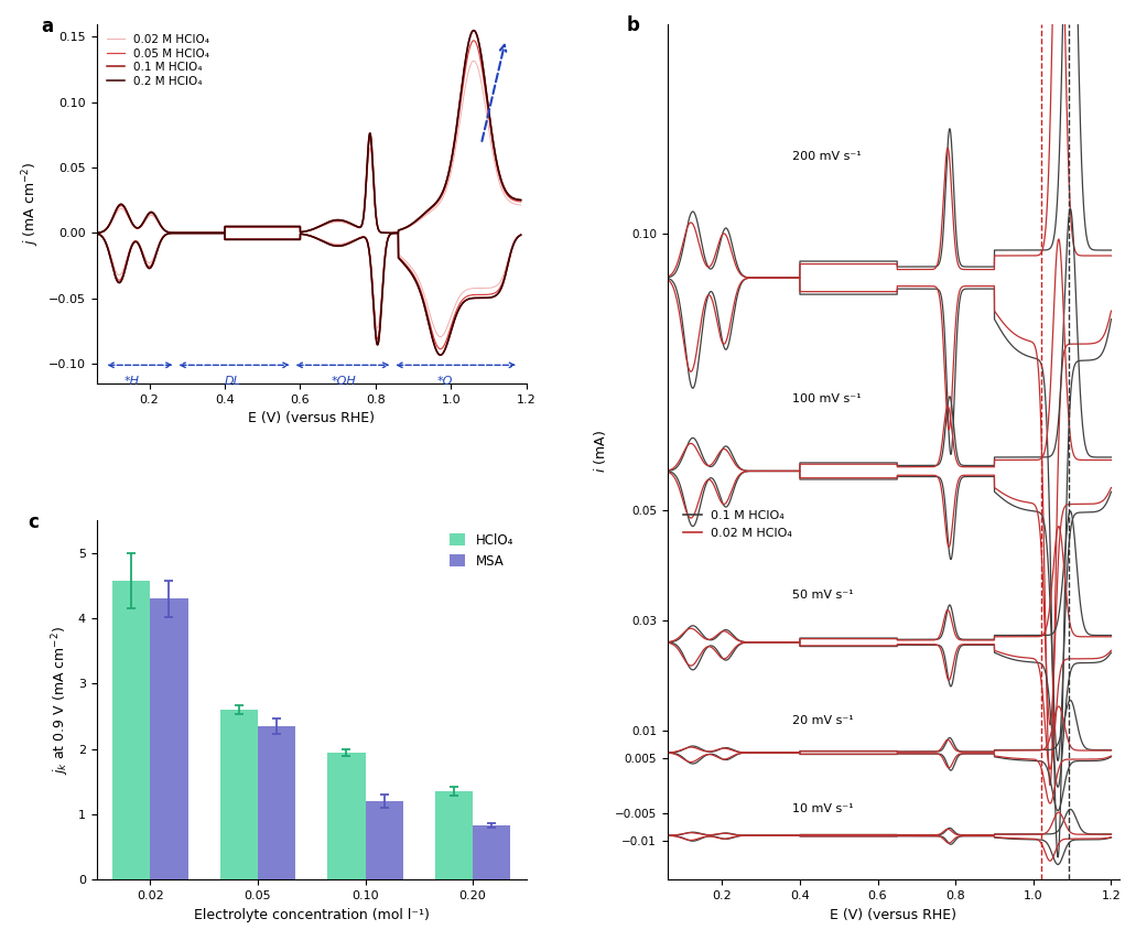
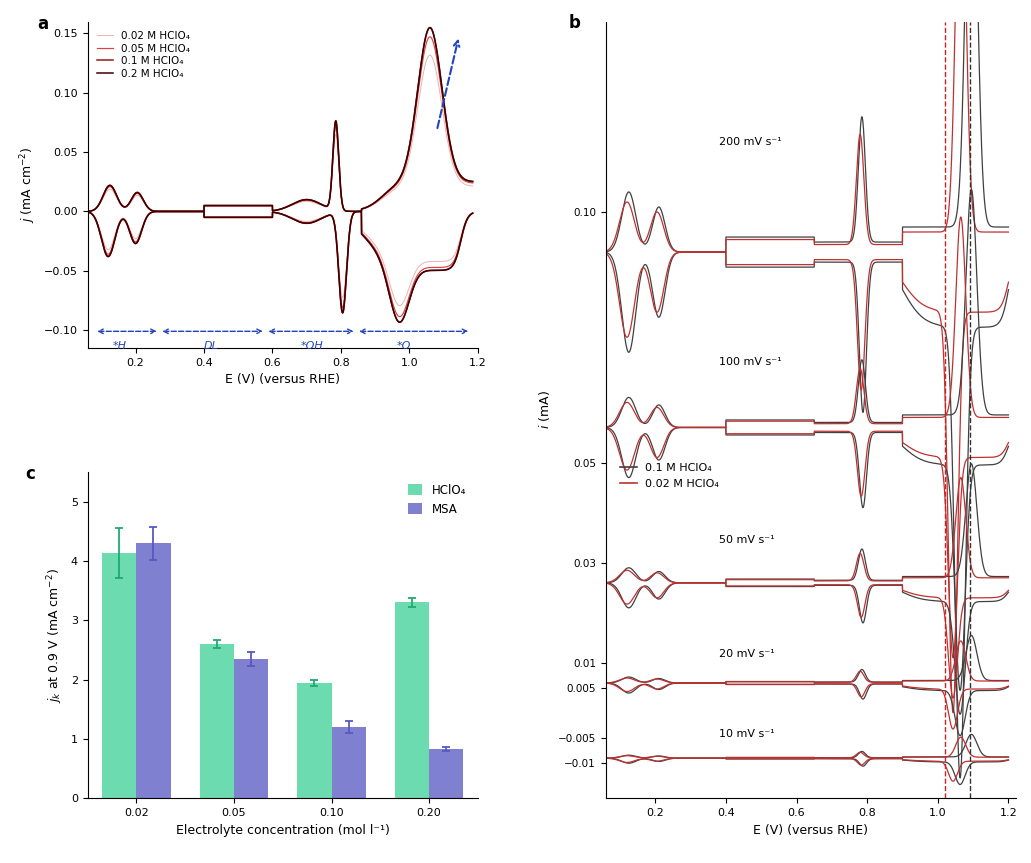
HClO₄/0.02: 4.57 -> 4.14
HClO₄/0.20: 1.35 -> 3.30
